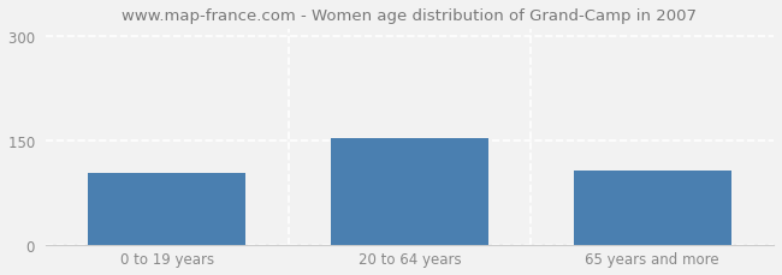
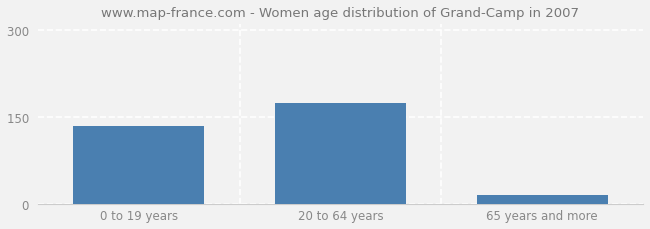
0 to 19 years: 104  -> 135 
20 to 64 years: 154  -> 175 
65 years and more: 108  -> 15 
